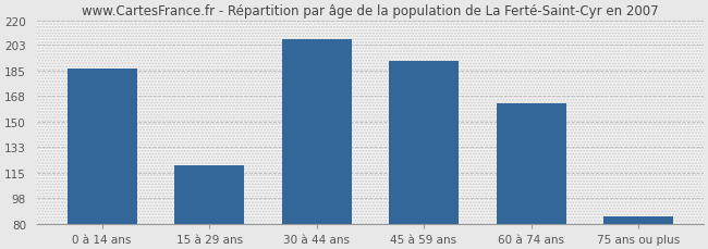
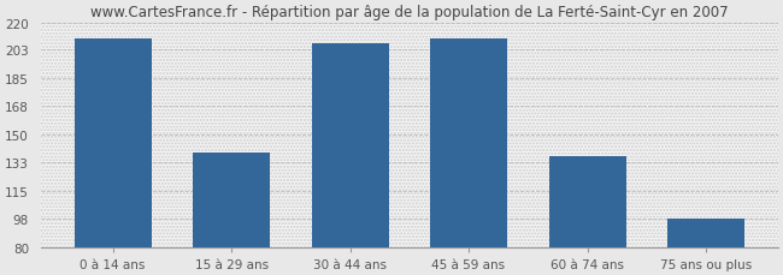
0 à 14 ans: 187 -> 210
15 à 29 ans: 120 -> 139
45 à 59 ans: 192 -> 210
60 à 74 ans: 163 -> 137
75 ans ou plus: 85 -> 98
